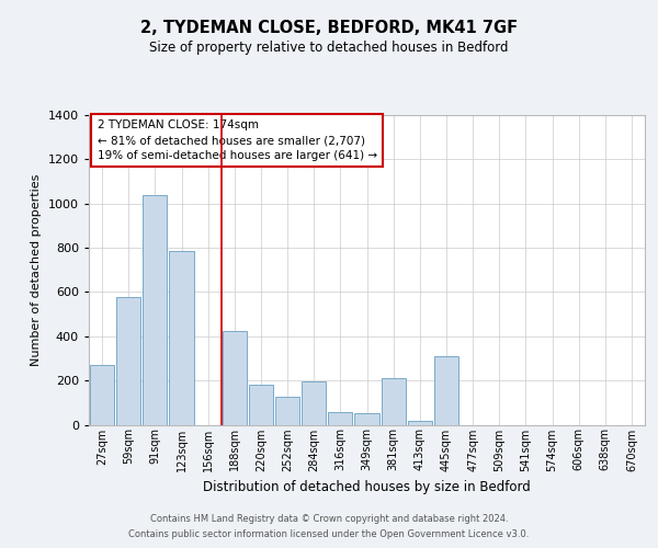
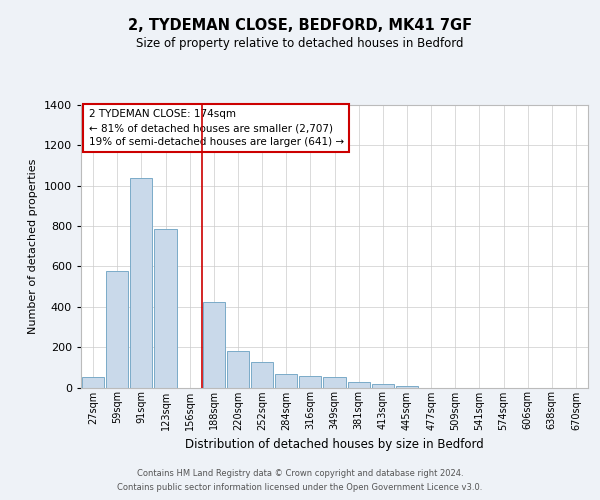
27sqm: 270 -> 50
284sqm: 195 -> 65
381sqm: 210 -> 25
445sqm: 310 -> 5
